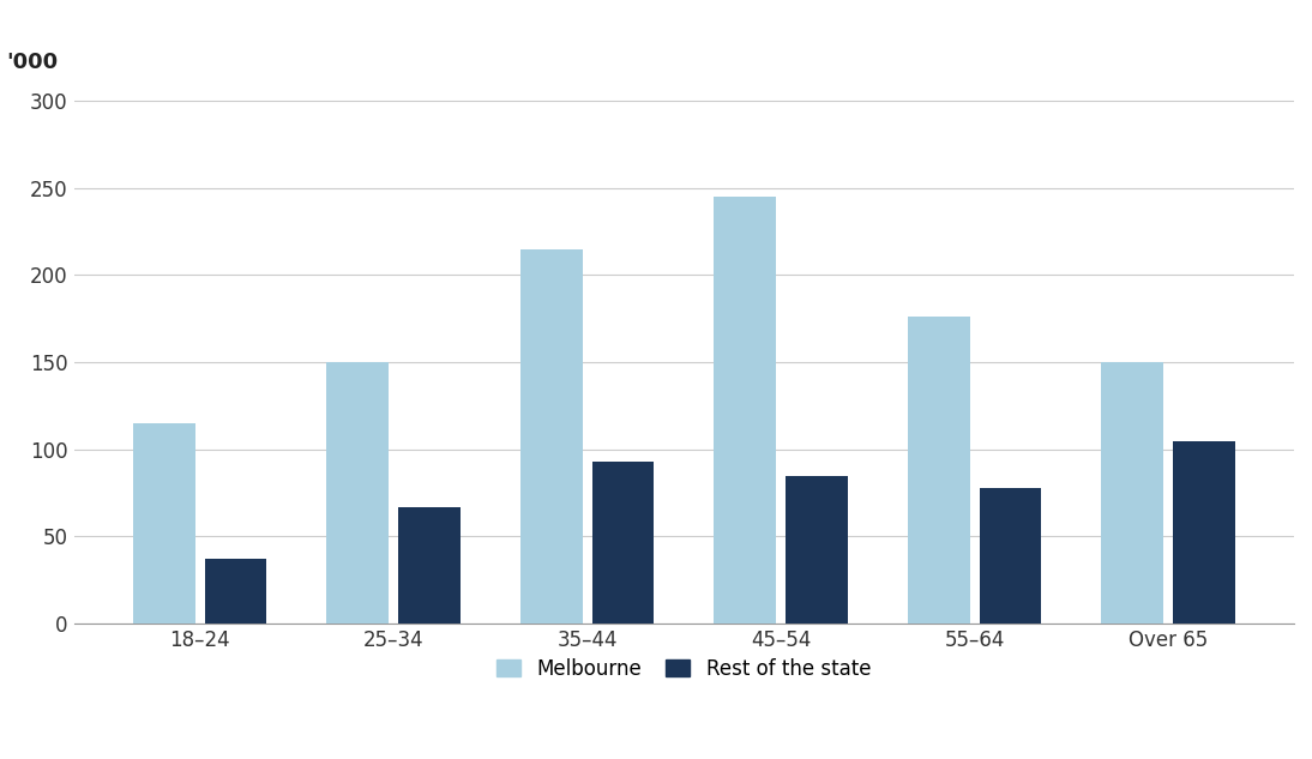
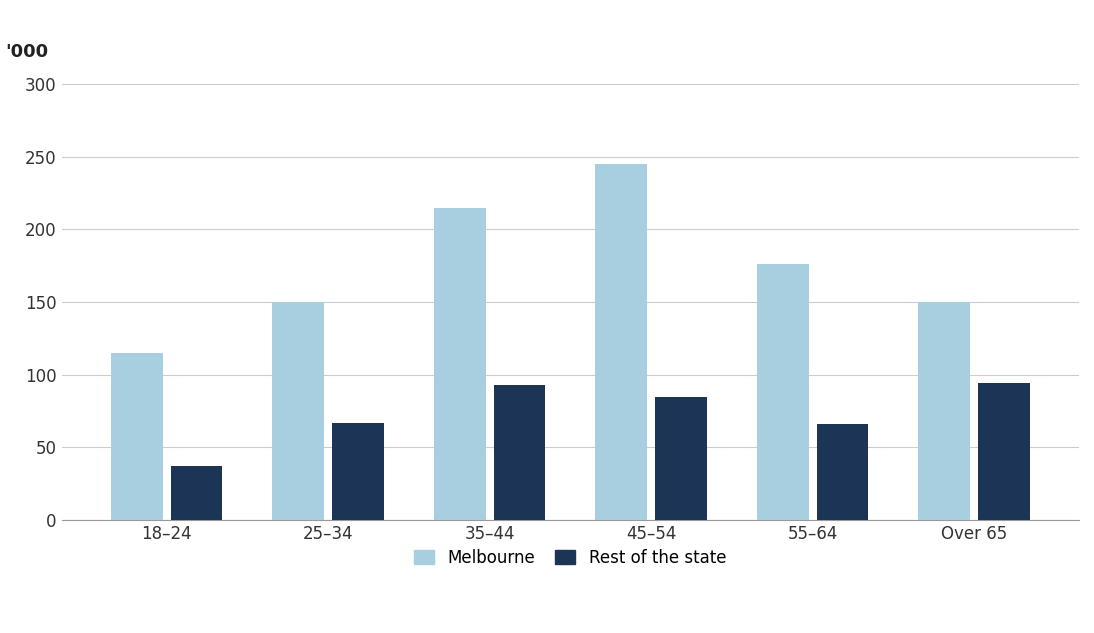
Rest of the state/55–64: 78 -> 66
Rest of the state/Over 65: 105 -> 94
